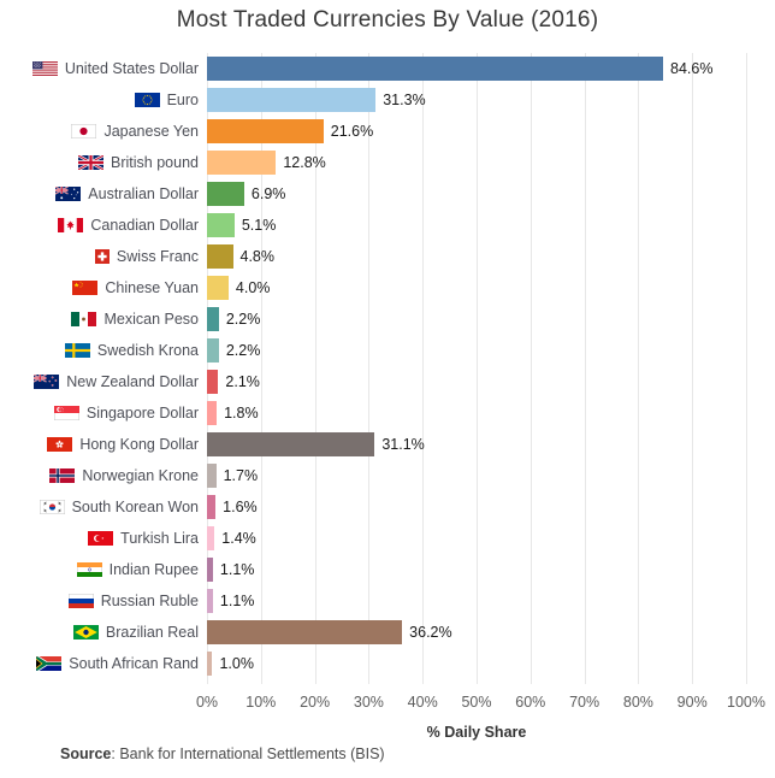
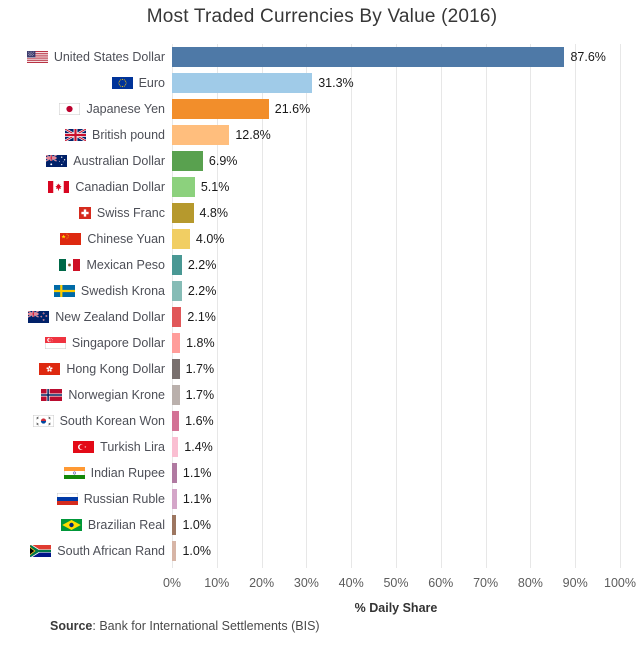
United States Dollar: 84.6% -> 87.6%
Hong Kong Dollar: 31.1% -> 1.7%
Brazilian Real: 36.2% -> 1.0%
